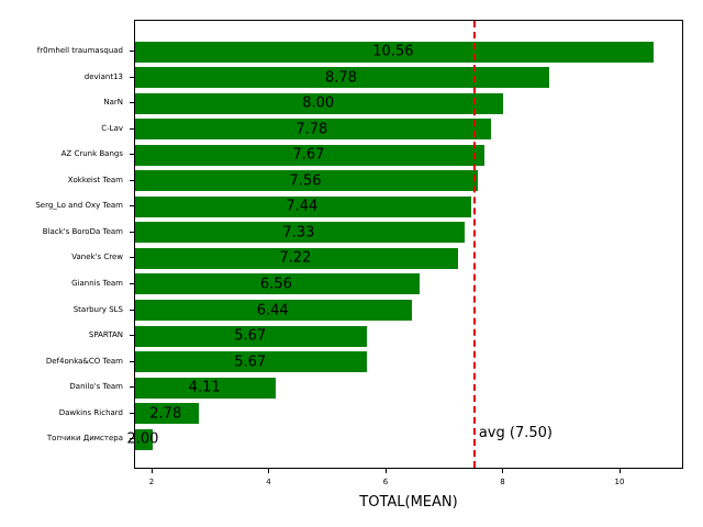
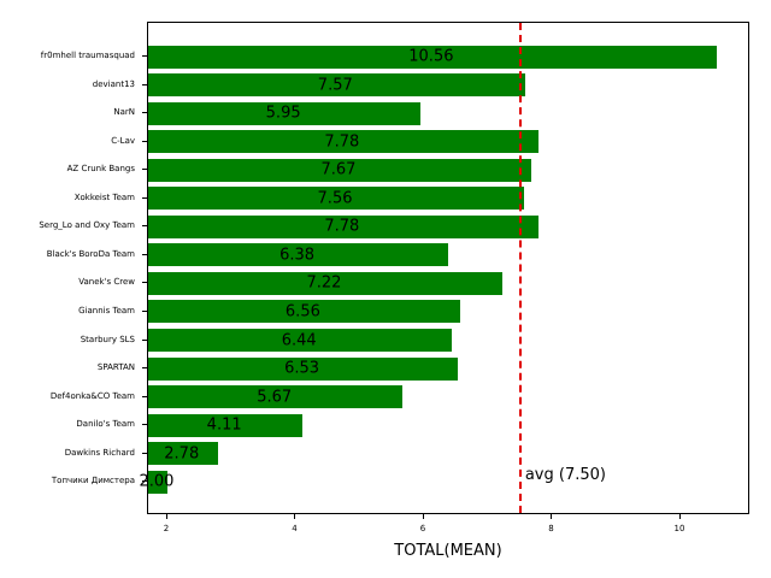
deviant13: 8.78 -> 7.57
NarN: 8.00 -> 5.95
Serg_Lo and Oxy Team: 7.44 -> 7.78
Black's BoroDa Team: 7.33 -> 6.38
SPARTAN: 5.67 -> 6.53
